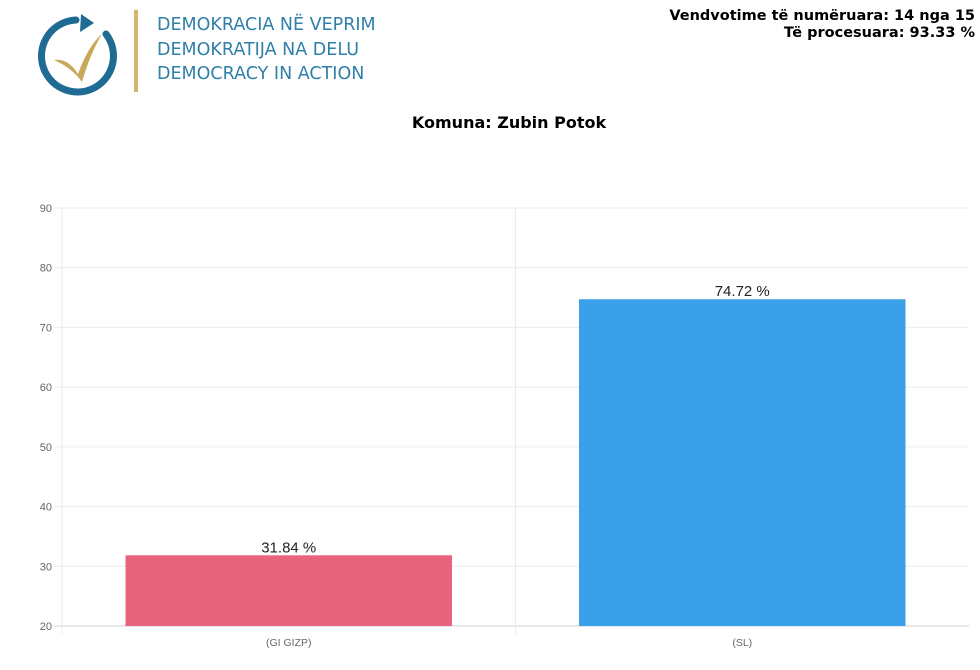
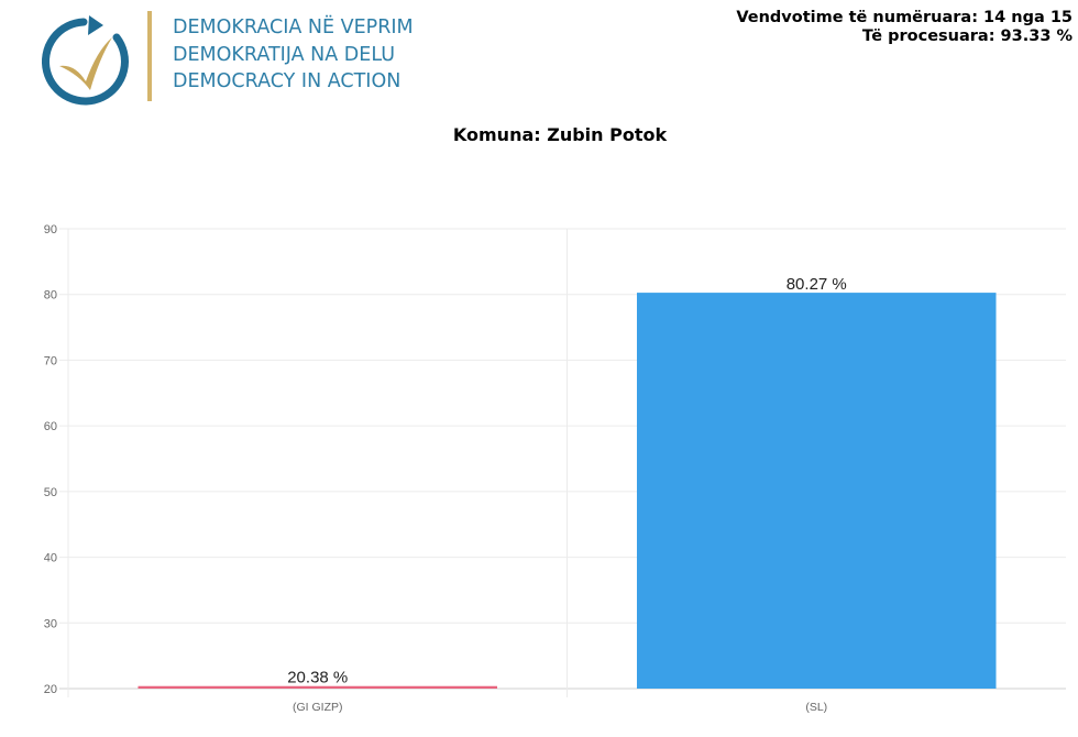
(GI GIZP): 31.84 -> 20.38
(SL): 74.72 -> 80.27
